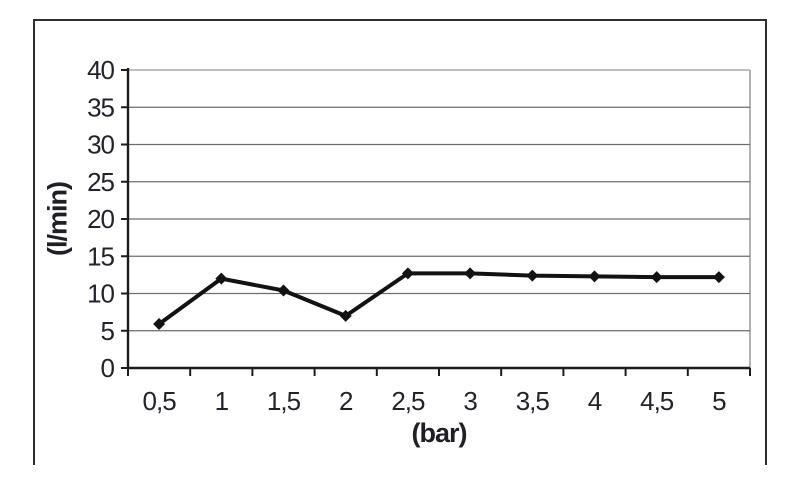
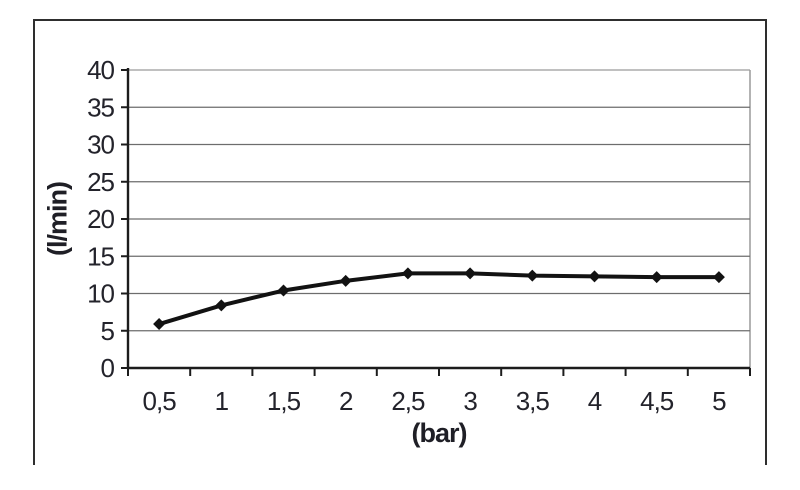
1: 12 -> 8
2: 7 -> 12
